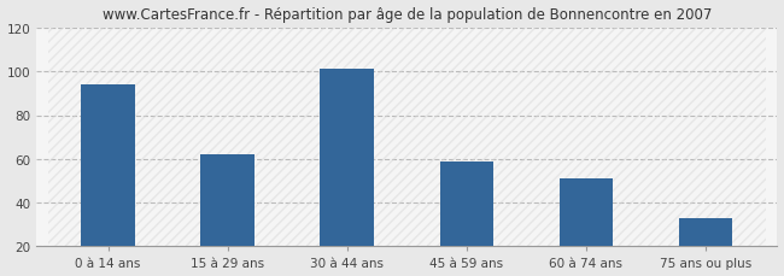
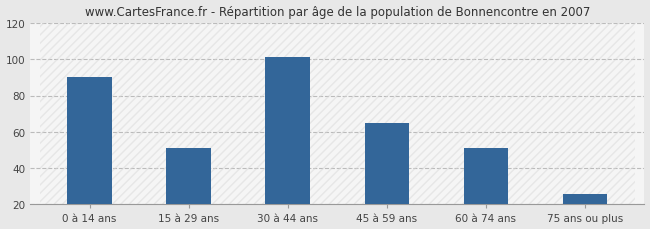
0 à 14 ans: 94 -> 90
15 à 29 ans: 62 -> 51
45 à 59 ans: 59 -> 65
75 ans ou plus: 33 -> 26
